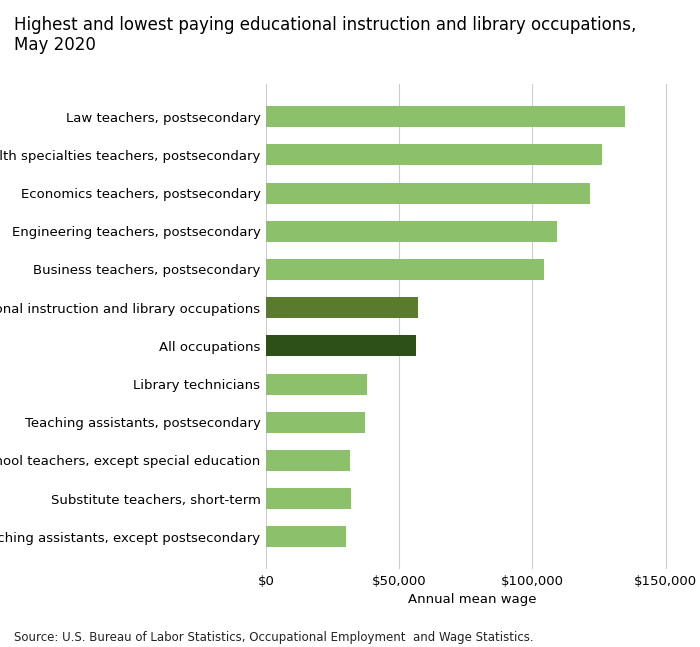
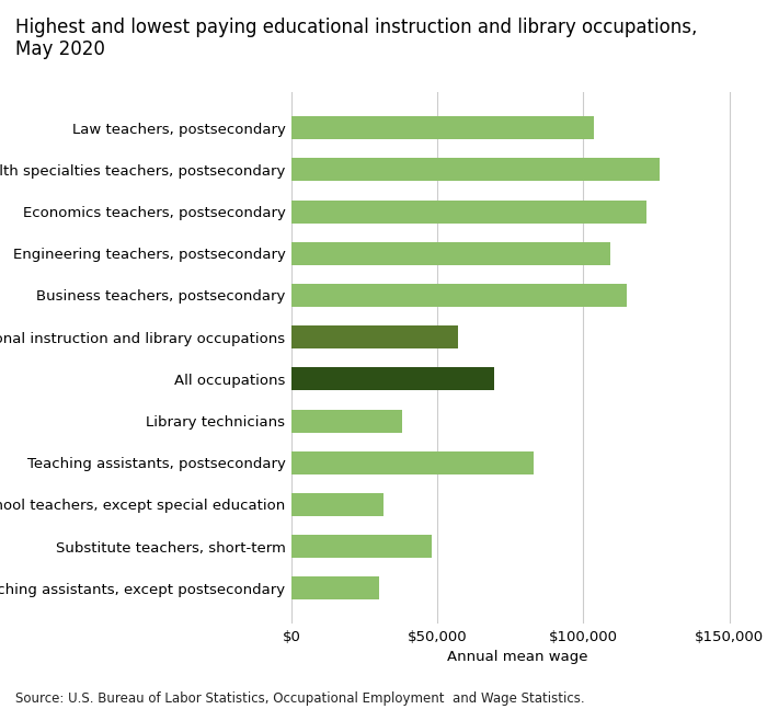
Law teachers, postsecondary: $134,600 -> $103,500
Business teachers, postsecondary: $104,200 -> $115,000
All occupations: $56,300 -> $69,500
Teaching assistants, postsecondary: $37,300 -> $83,000
Substitute teachers, short-term: $32,000 -> $48,000
